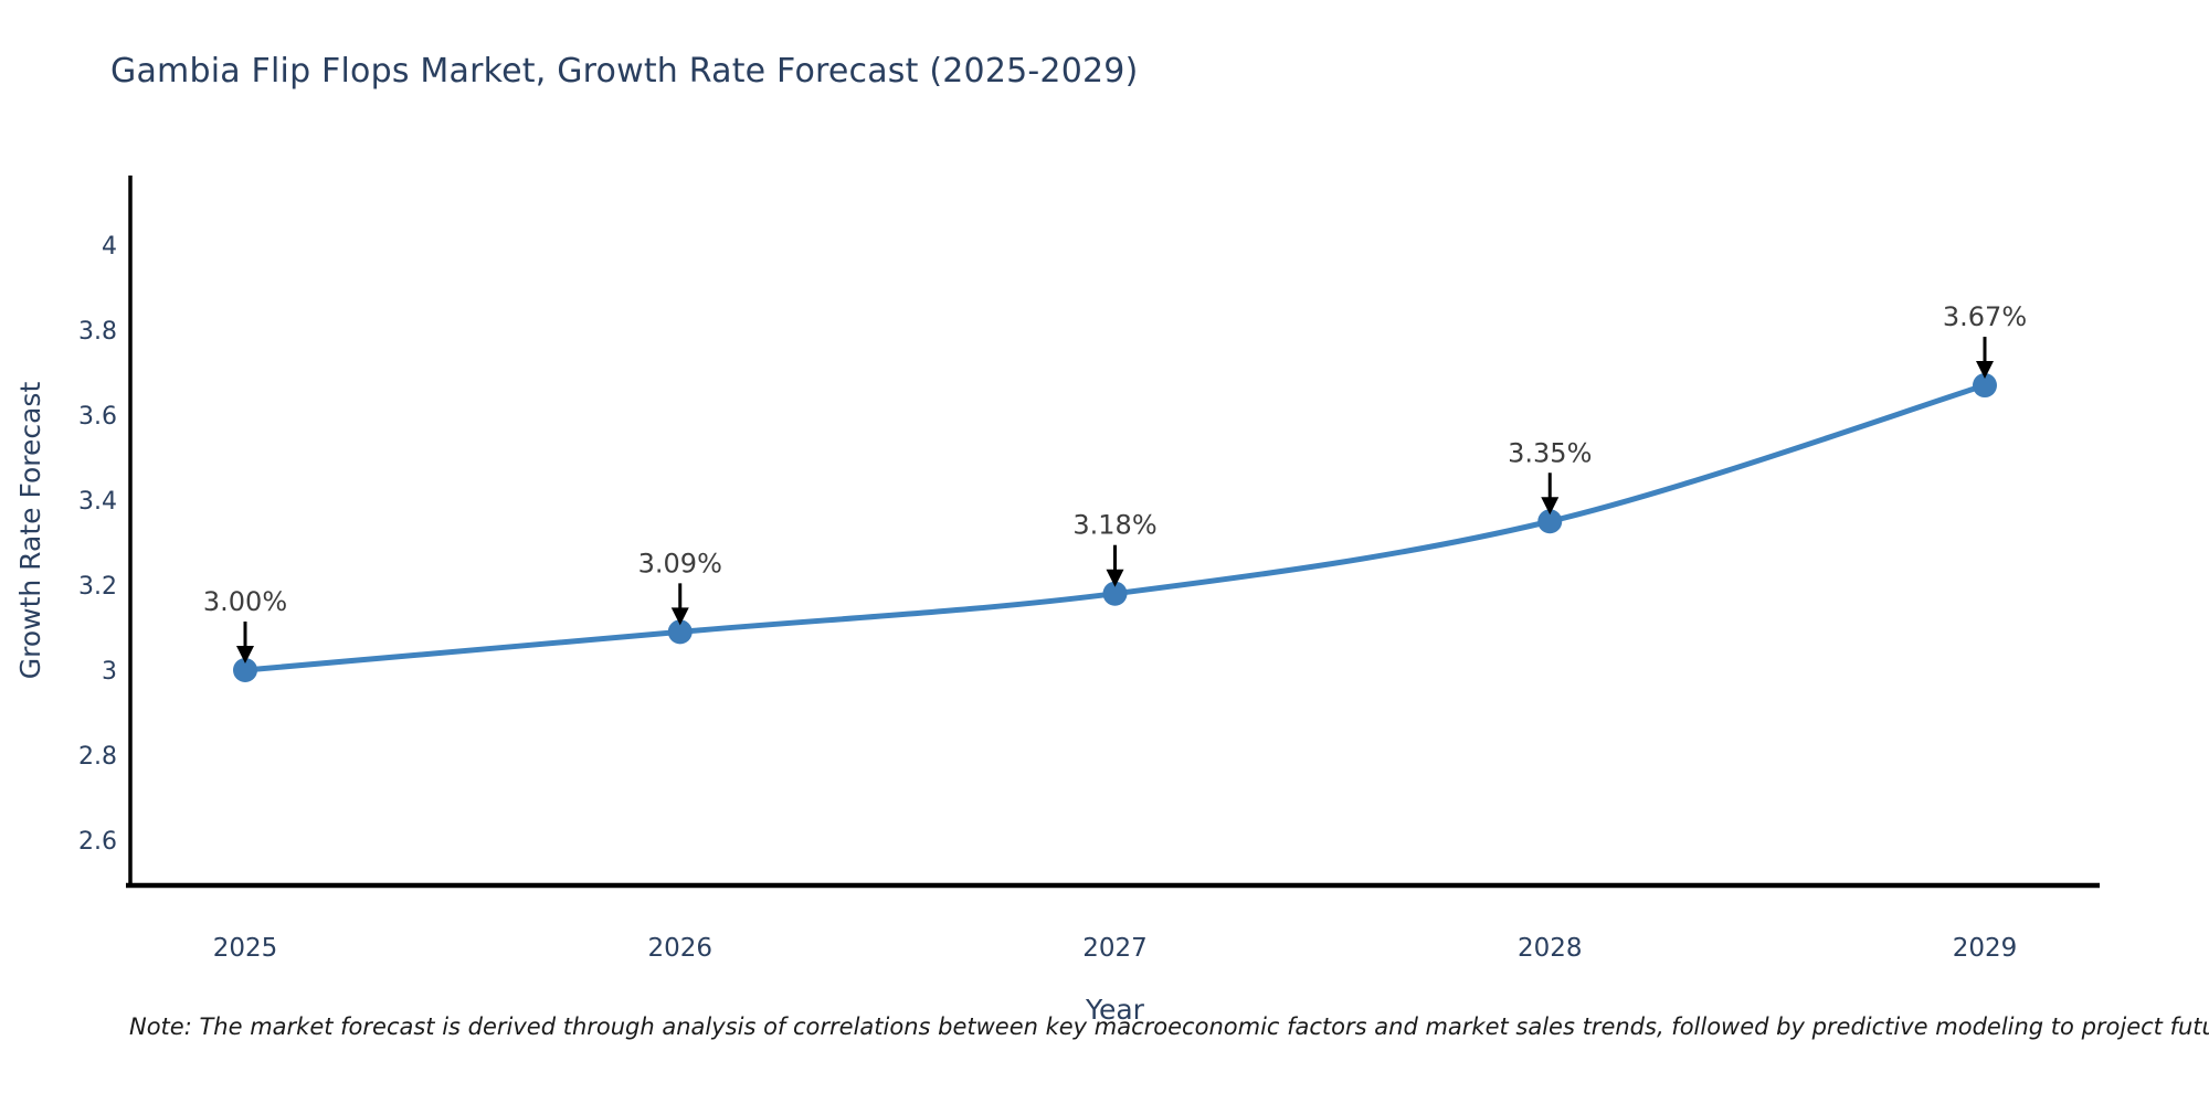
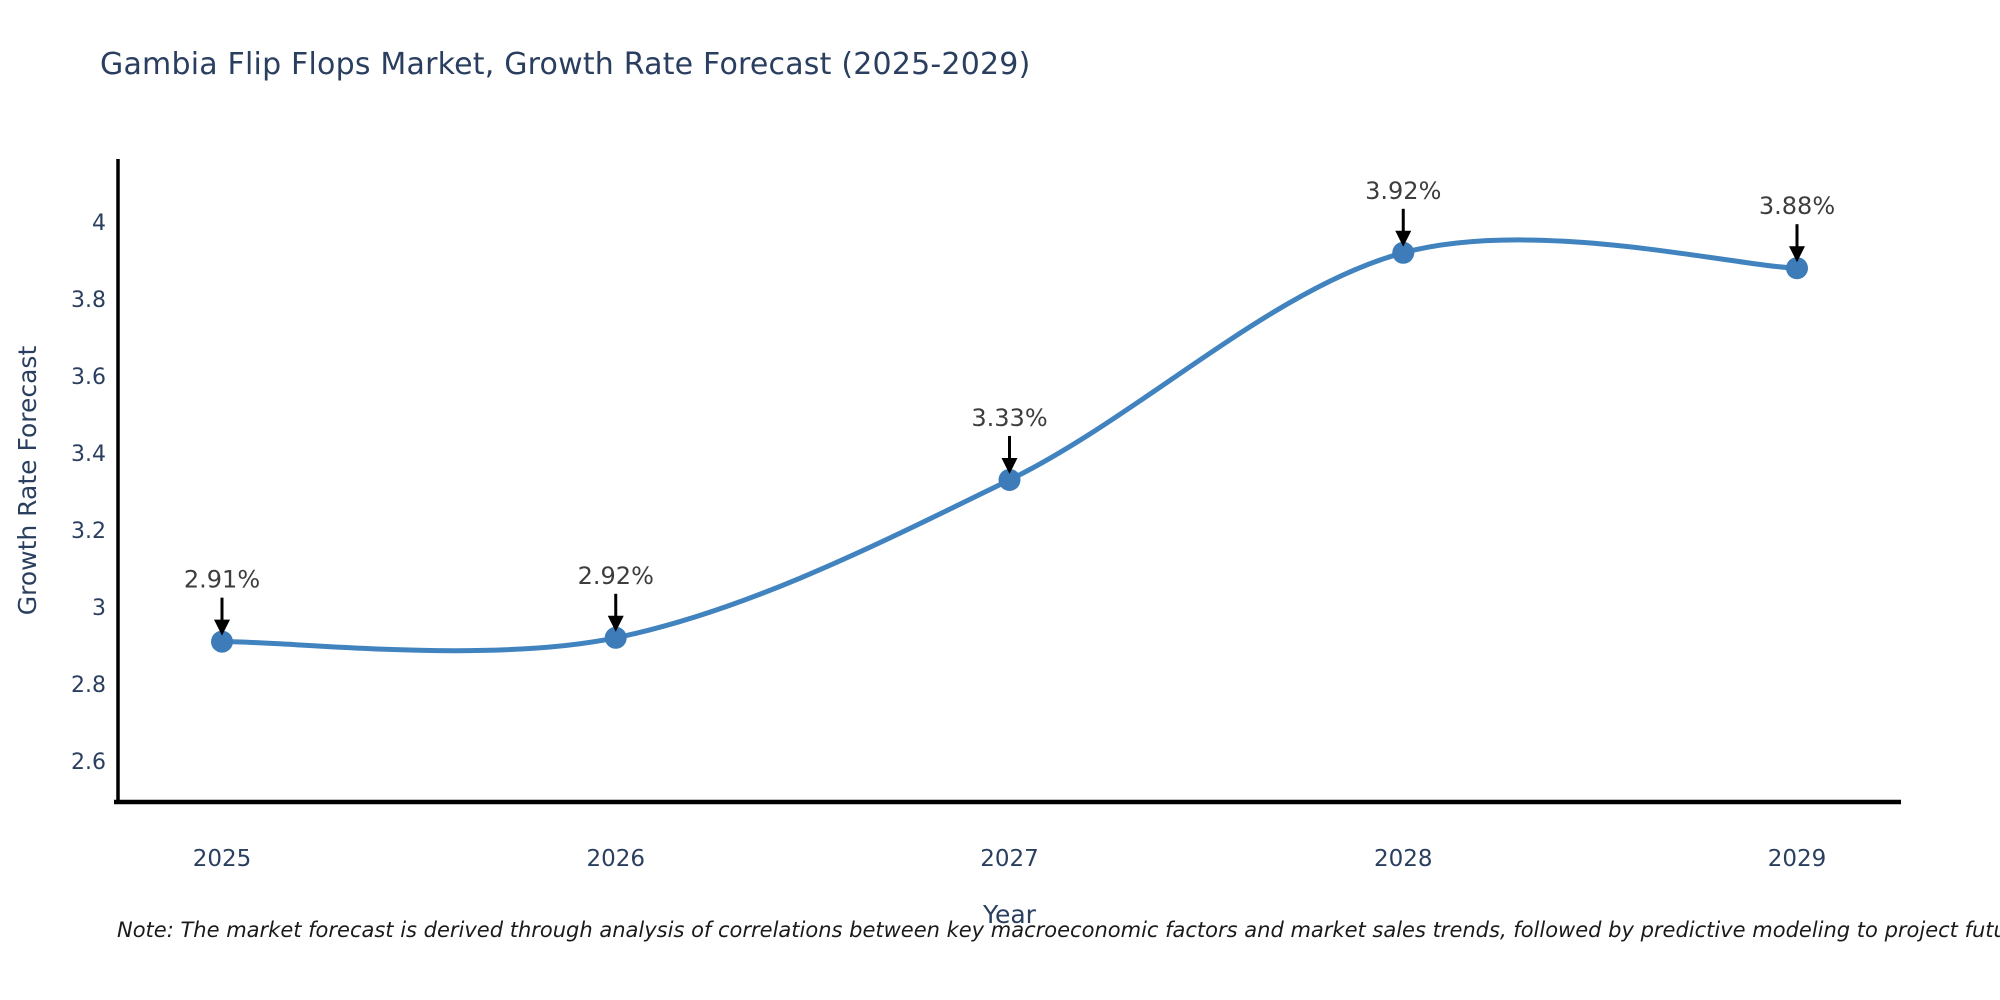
2025: 3.00% -> 2.91%
2026: 3.09% -> 2.92%
2027: 3.18% -> 3.33%
2028: 3.35% -> 3.92%
2029: 3.67% -> 3.88%
